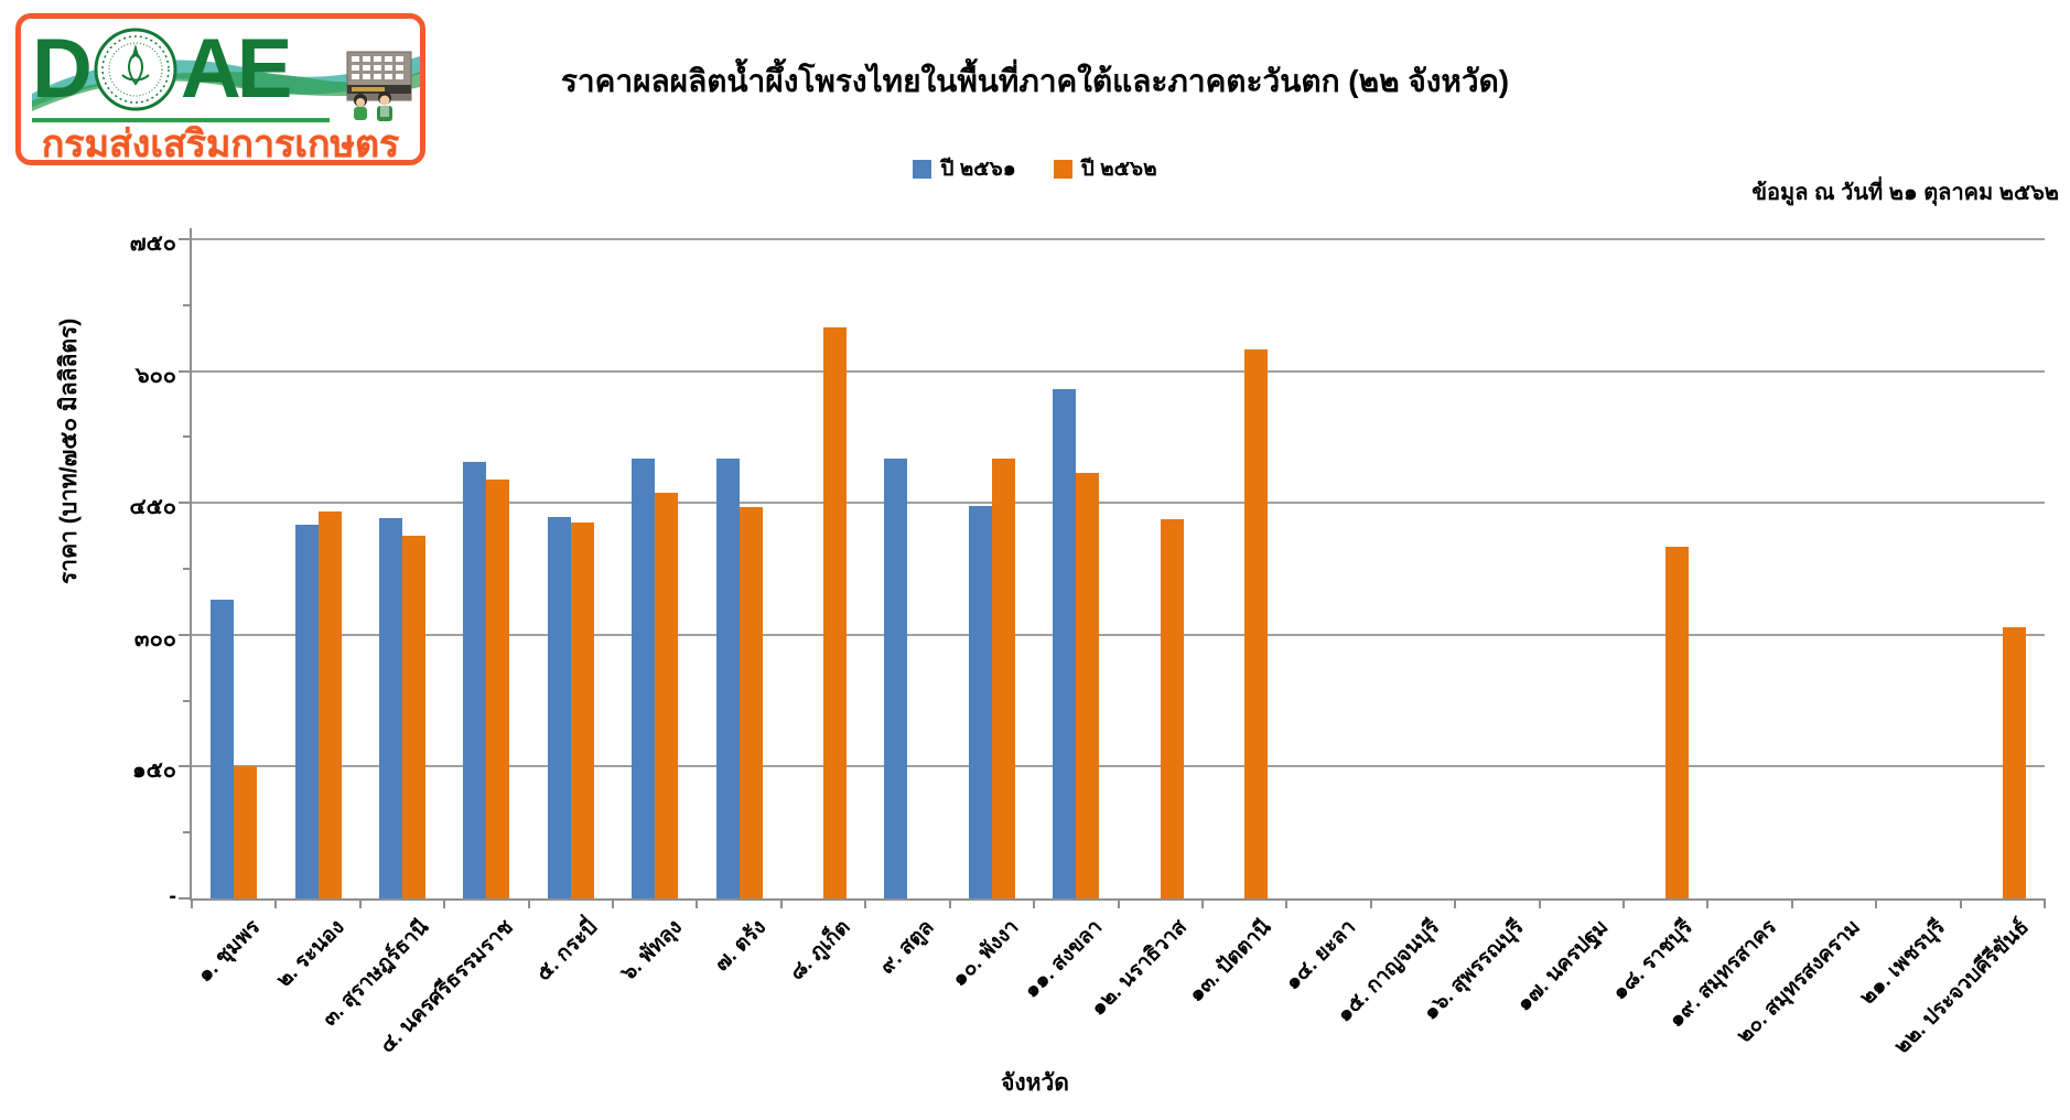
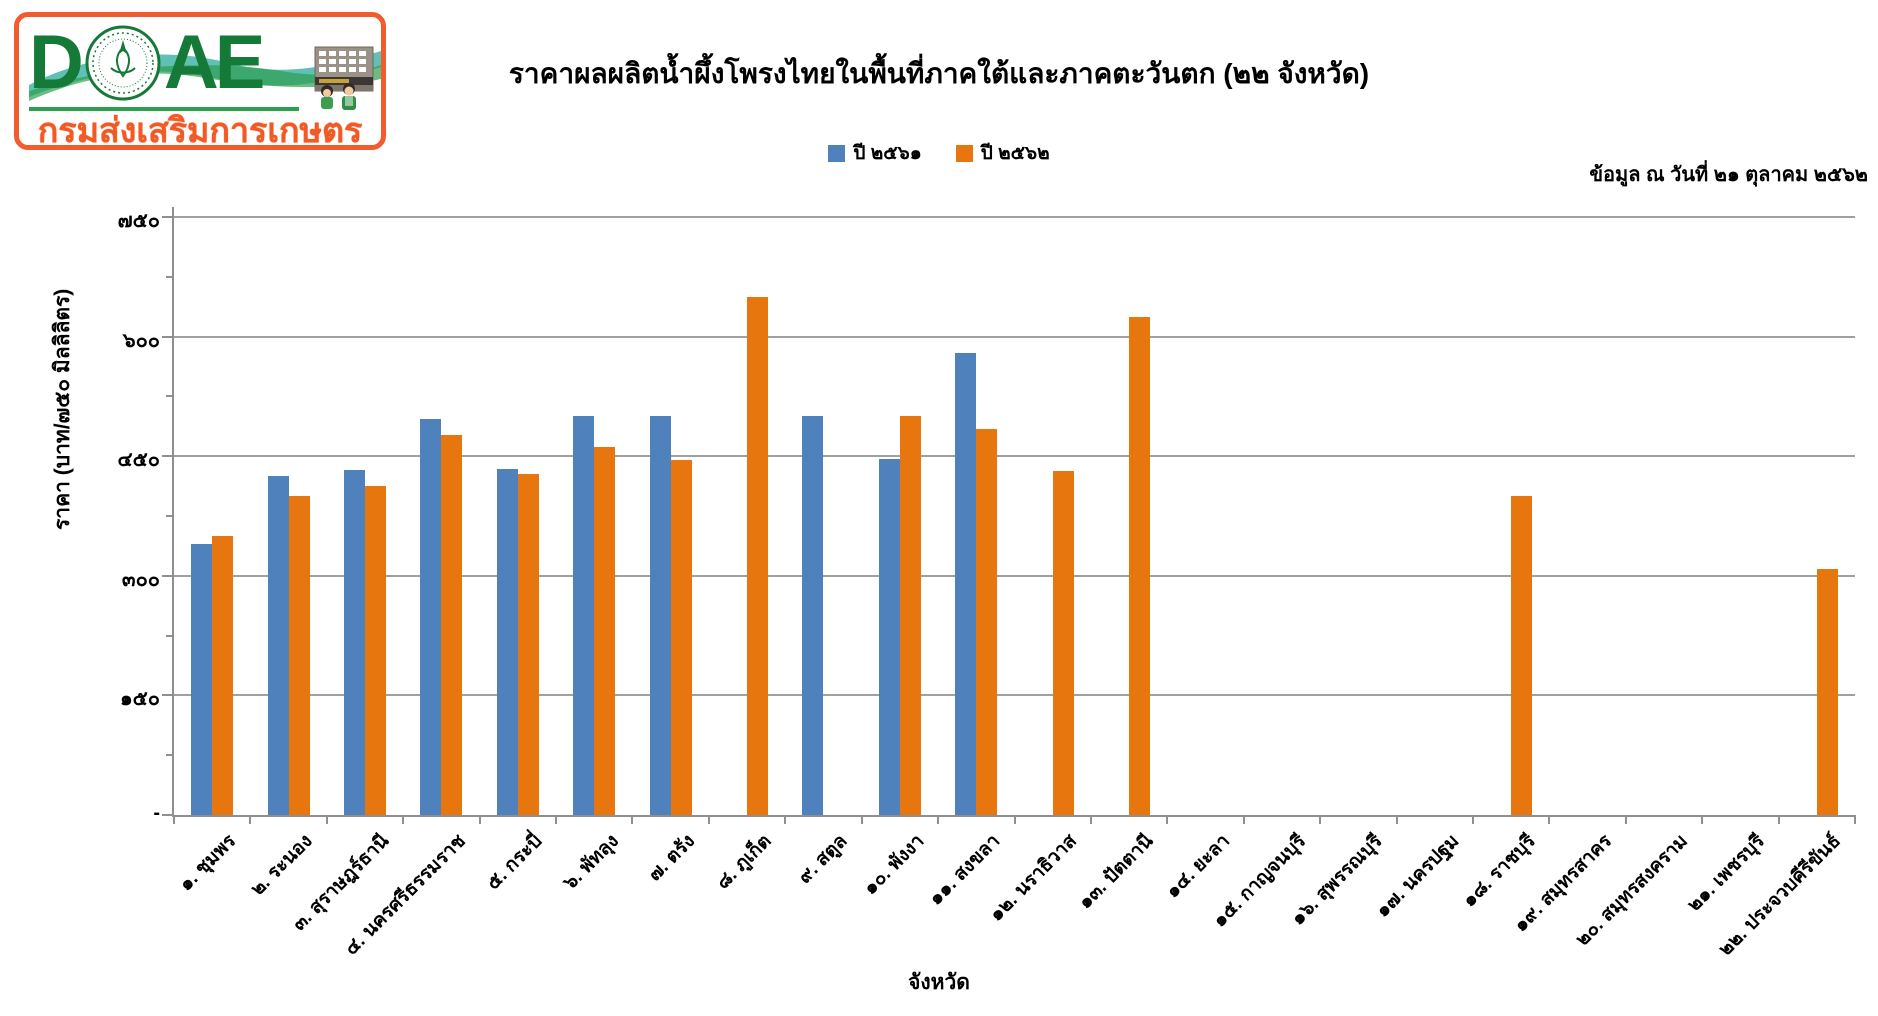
ปี ๒๕๖๒/๑. ชุมพร: 150 -> 350
ปี ๒๕๖๒/๒. ระนอง: 440 -> 400
